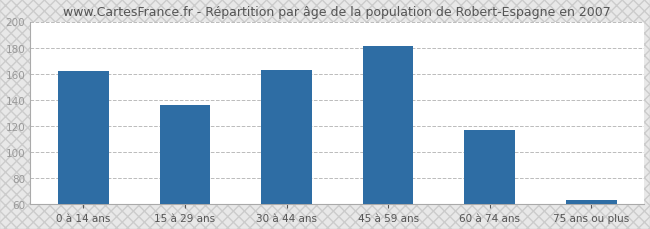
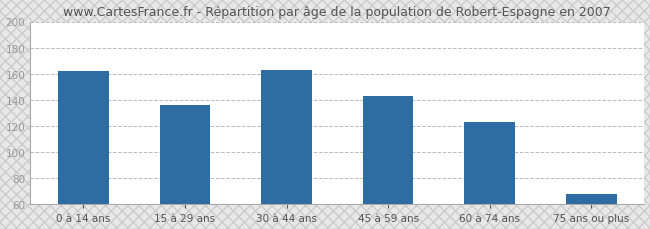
45 à 59 ans: 181 -> 143
60 à 74 ans: 117 -> 123
75 ans ou plus: 63 -> 68
